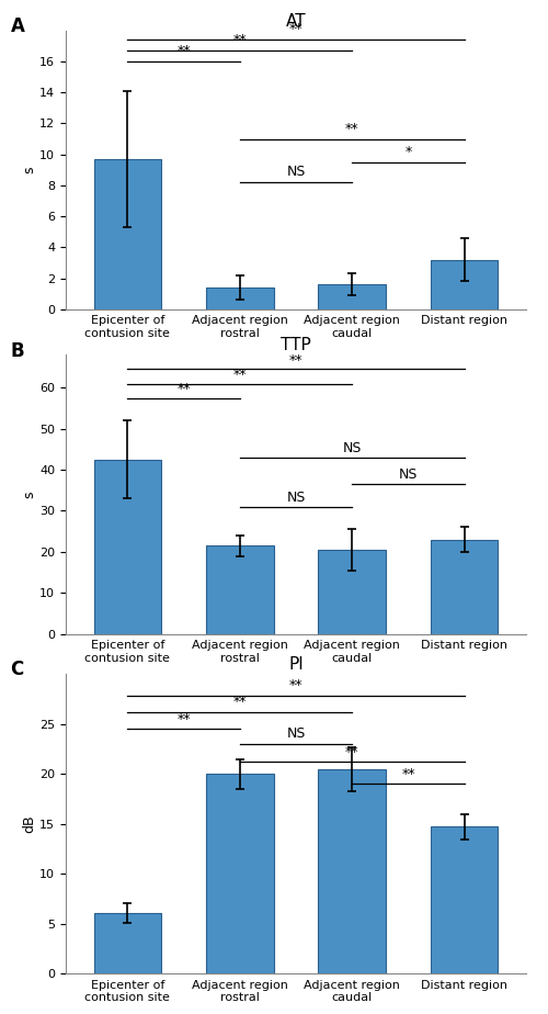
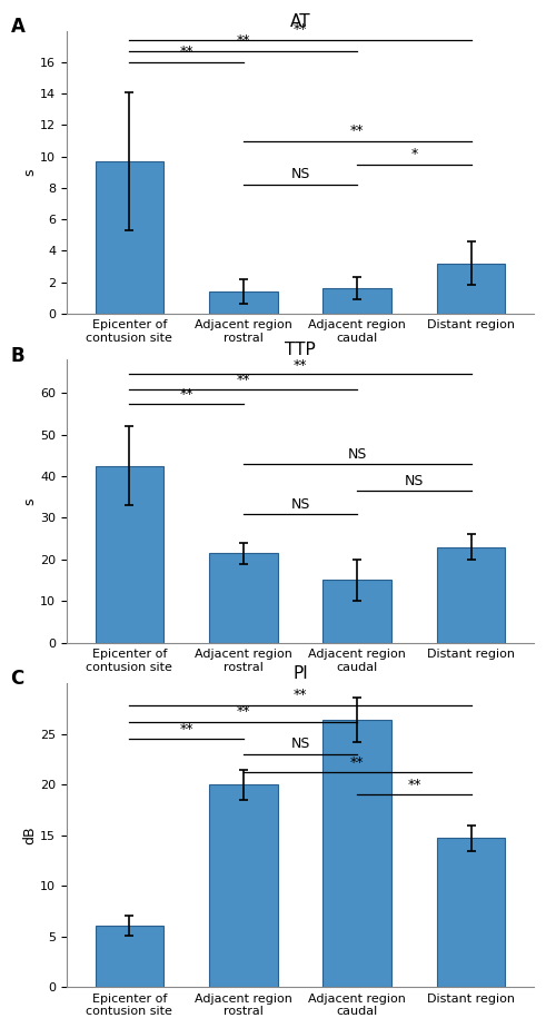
TTP/Adjacent region caudal: 20.5 -> 15.0
PI/Adjacent region caudal: 20.5 -> 26.4
